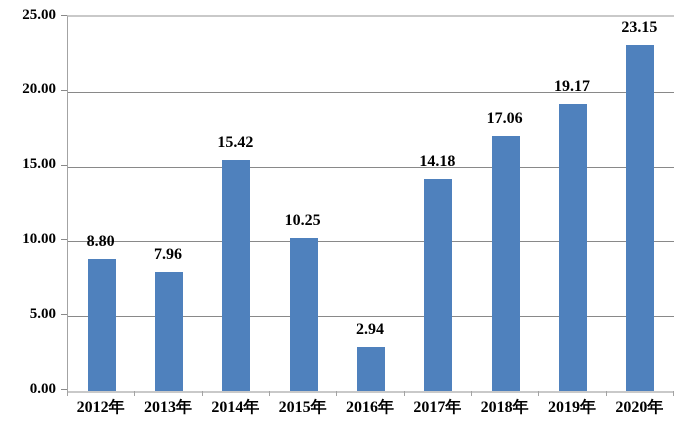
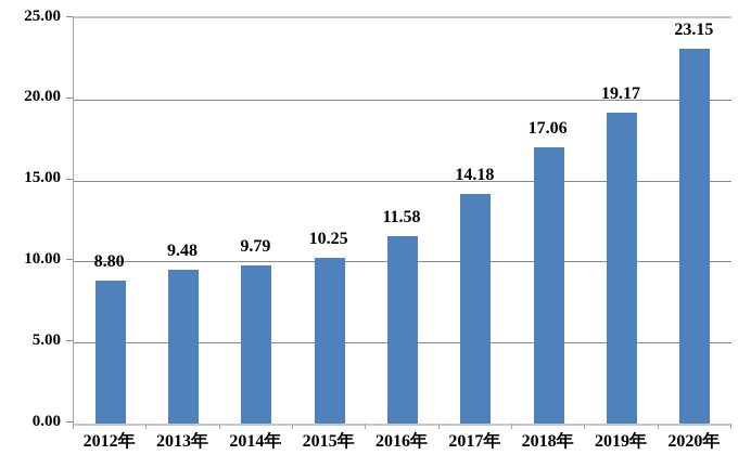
2013年: 7.96 -> 9.48
2014年: 15.42 -> 9.79
2016年: 2.94 -> 11.58
